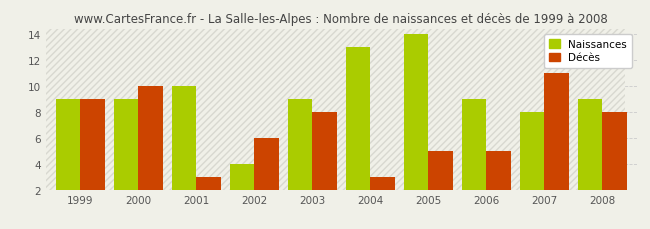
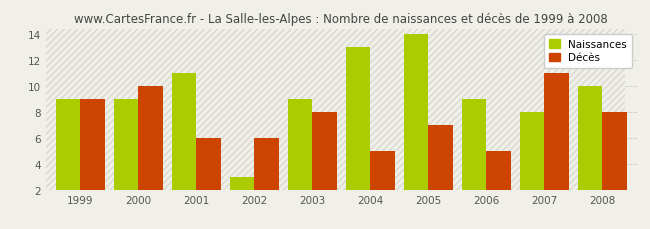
Naissances/2001: 10 -> 11
Décès/2001: 3 -> 6
Naissances/2002: 4 -> 3
Décès/2004: 3 -> 5
Décès/2005: 5 -> 7
Naissances/2008: 9 -> 10
